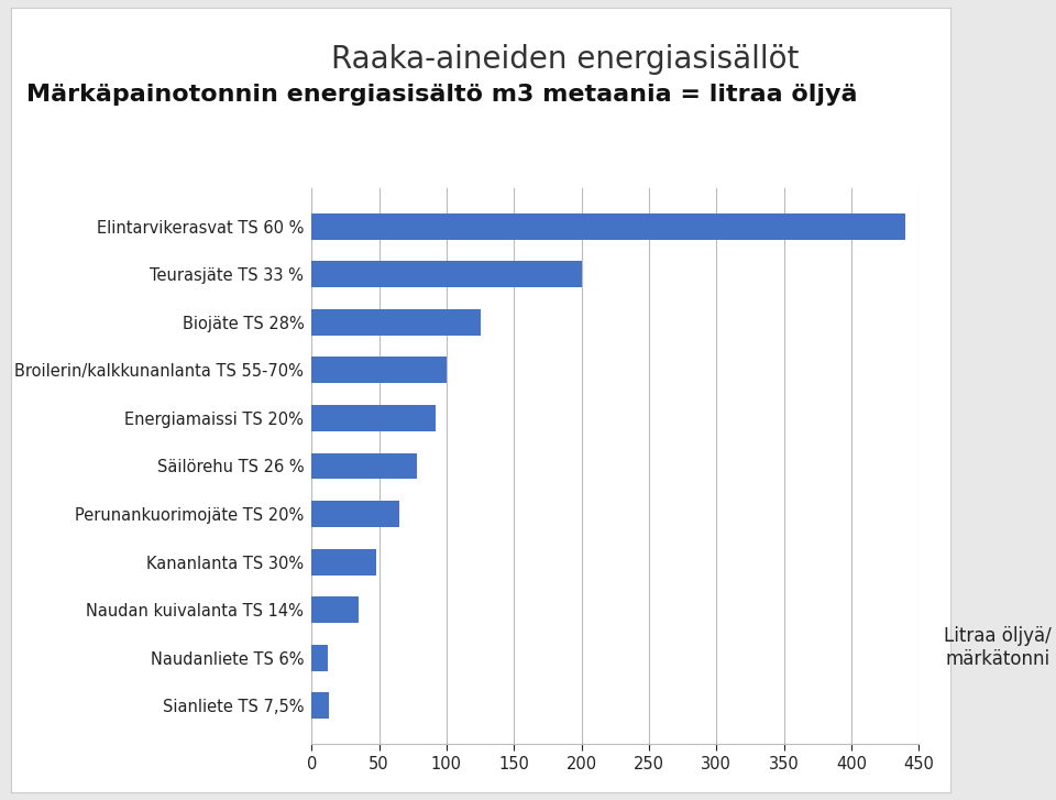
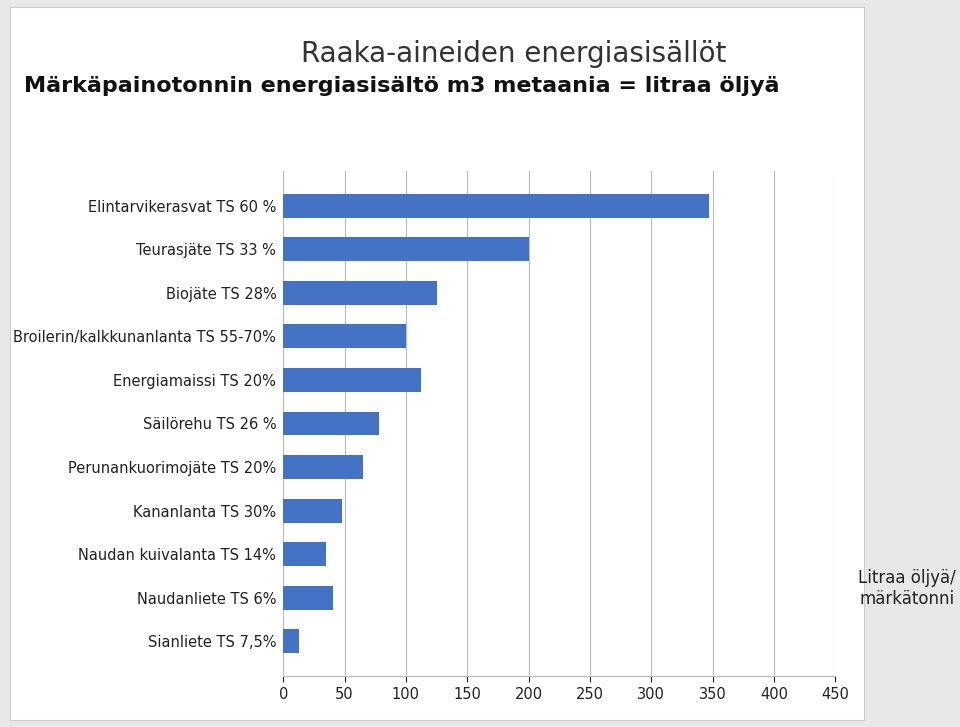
Elintarvikerasvat TS 60 %: 440 -> 347
Energiamaissi TS 20%: 92 -> 112
Naudanliete TS 6%: 12 -> 41
